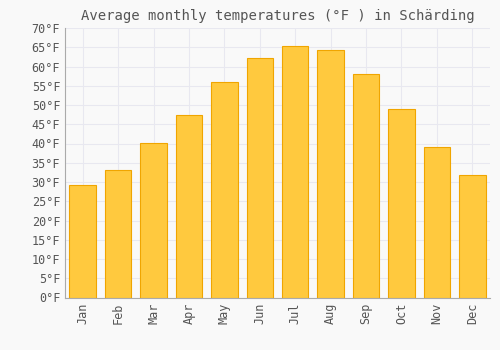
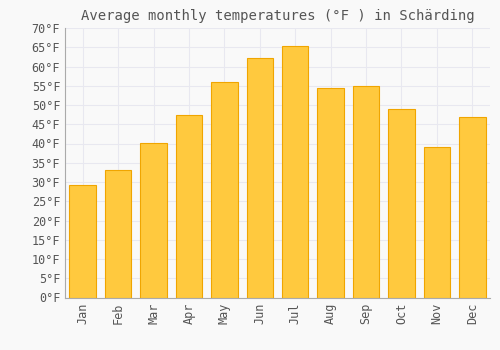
Aug: 64.2°F -> 54.5°F
Sep: 58.1°F -> 55.0°F
Dec: 31.8°F -> 47.0°F
